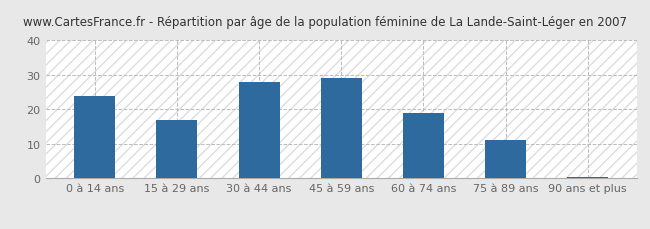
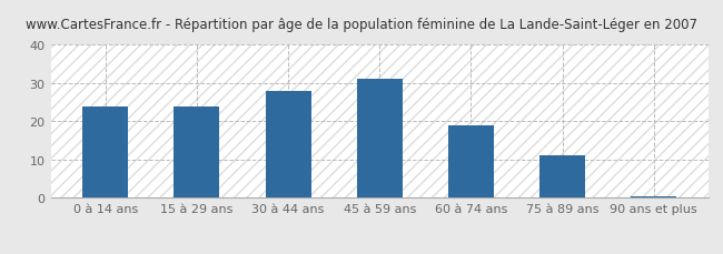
15 à 29 ans: 17.0 -> 24.0
45 à 59 ans: 29.0 -> 31.0
